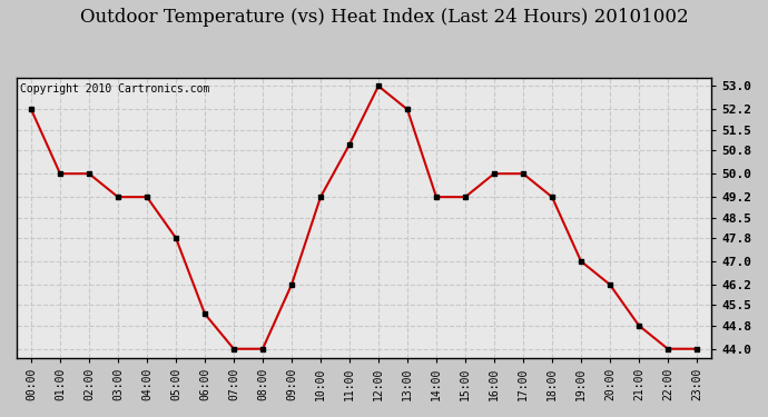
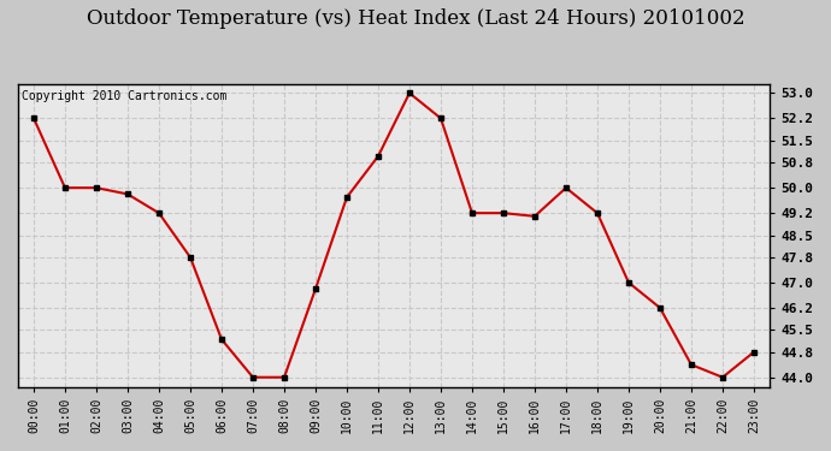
03:00: 49.2 -> 49.8
09:00: 46.2 -> 46.8
10:00: 49.2 -> 49.7
16:00: 50.0 -> 49.1
21:00: 44.8 -> 44.4
23:00: 44.0 -> 44.8
